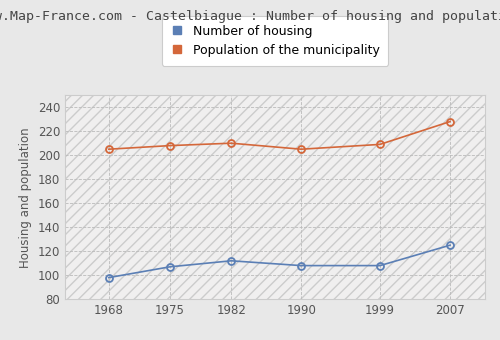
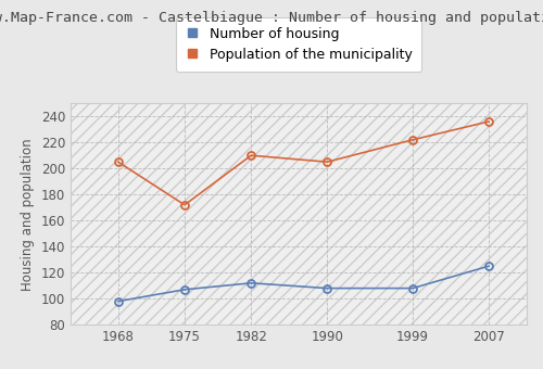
Population of the municipality/1975: 208 -> 172
Population of the municipality/1999: 209 -> 222
Population of the municipality/2007: 228 -> 236
